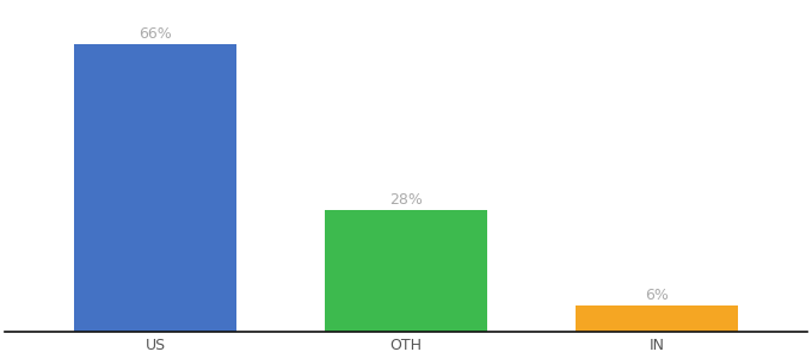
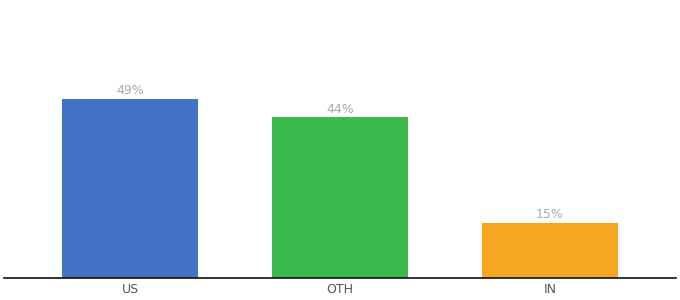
US: 66% -> 49%
OTH: 28% -> 44%
IN: 6% -> 15%
